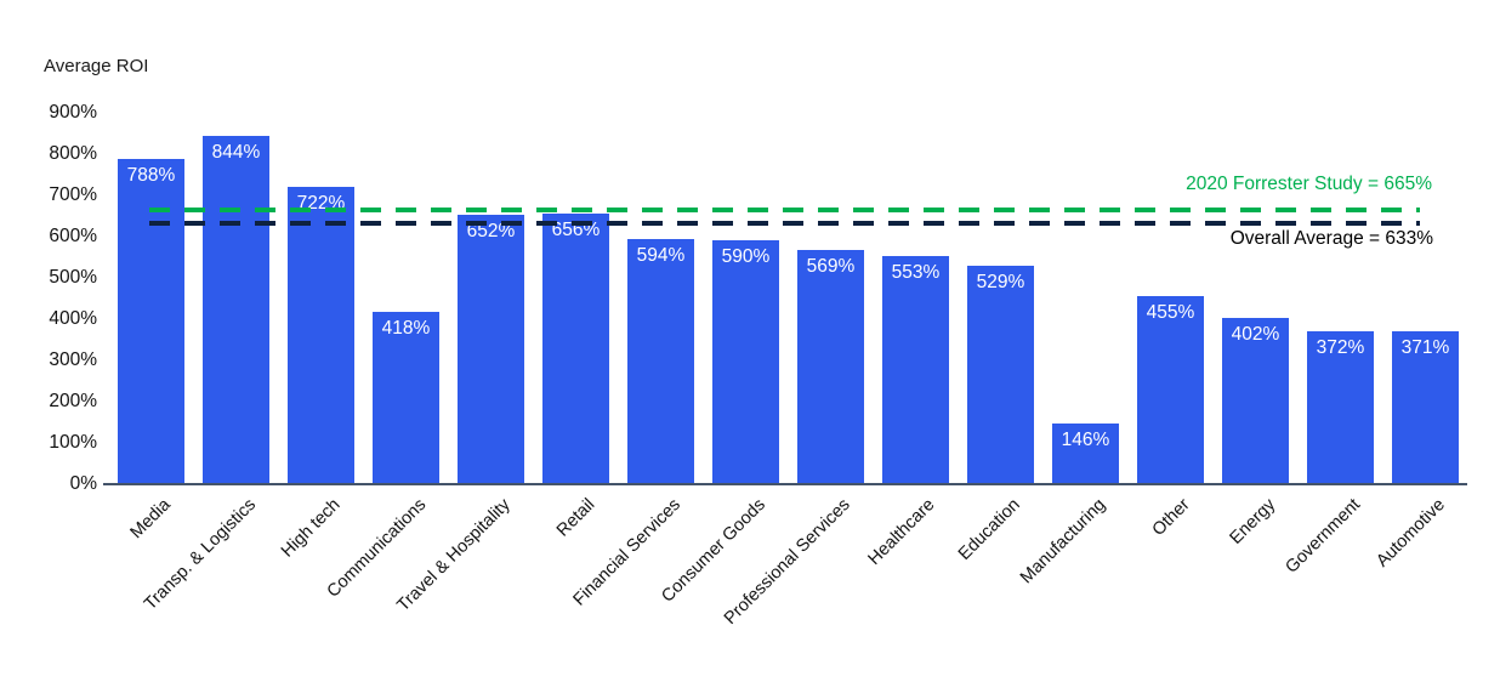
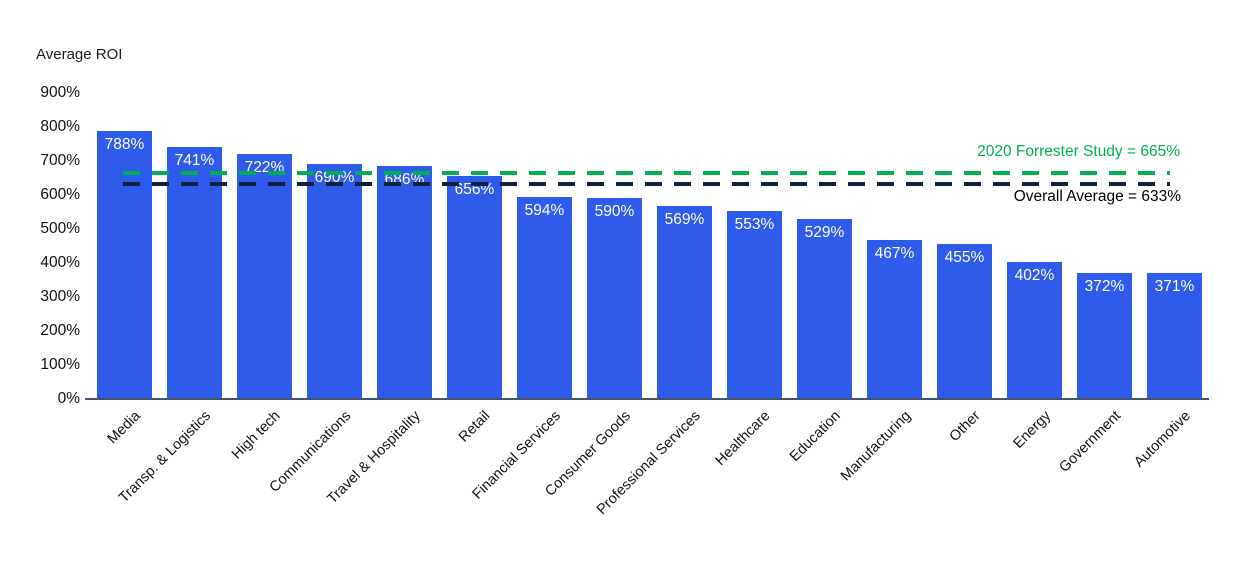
Transp. & Logistics: 844% -> 741%
Communications: 418% -> 690%
Travel & Hospitality: 652% -> 686%
Manufacturing: 146% -> 467%
